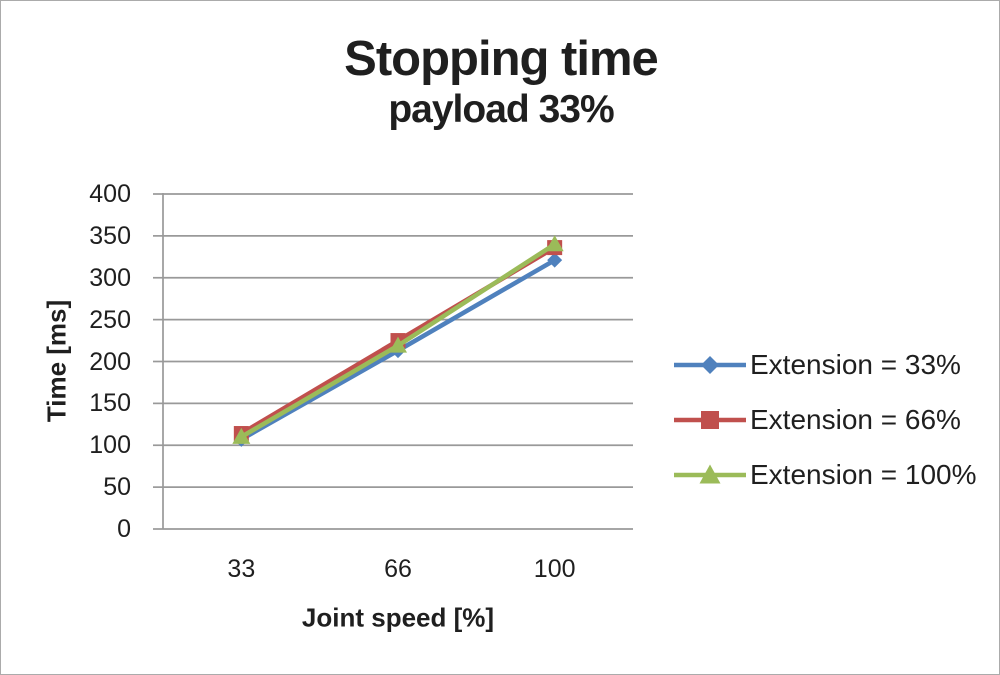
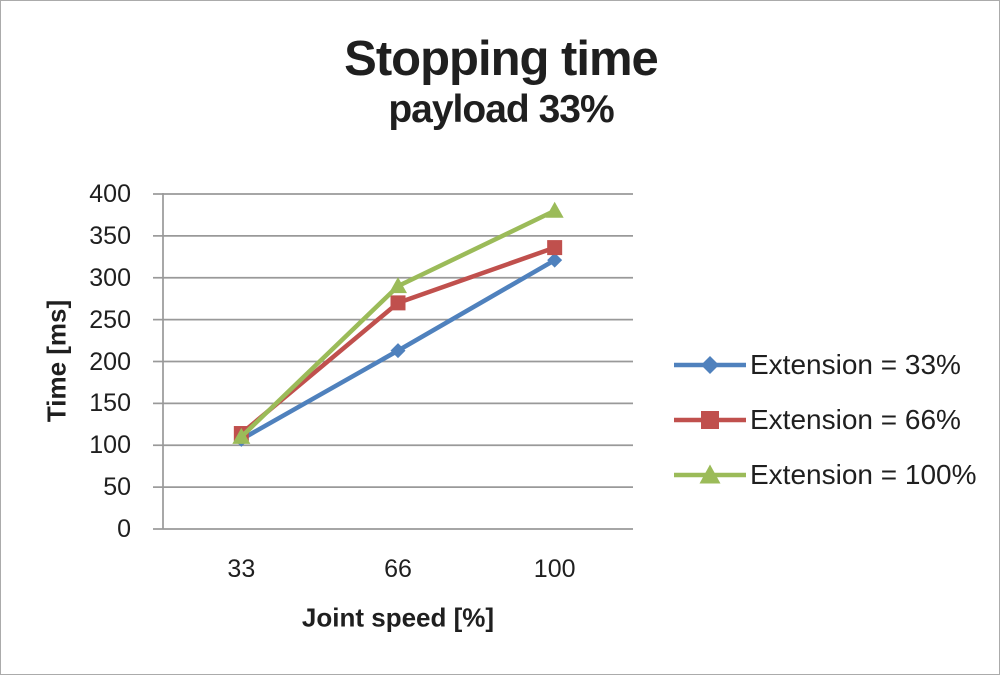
Extension = 66%/66: 220 -> 270
Extension = 100%/66: 220 -> 290
Extension = 100%/100: 340 -> 380
